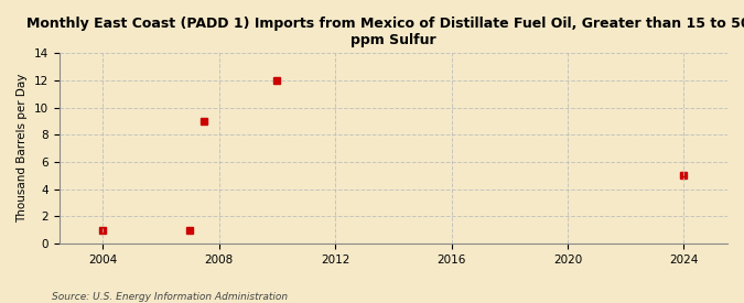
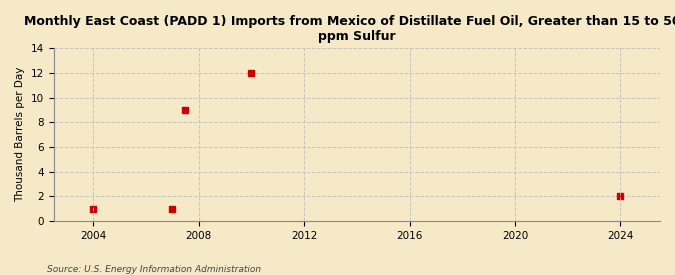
2024: 5 -> 2
